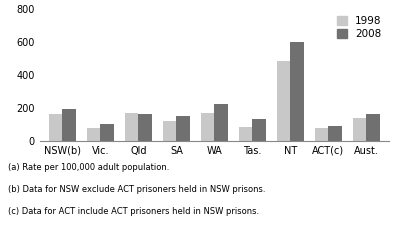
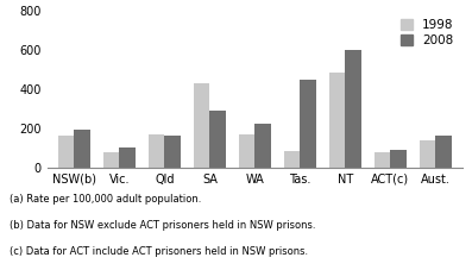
1998/SA: 120 -> 430
2008/SA: 150 -> 290
2008/Tas.: 130 -> 450
